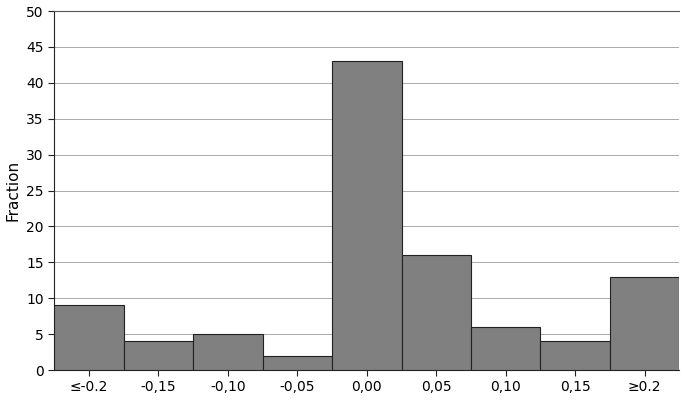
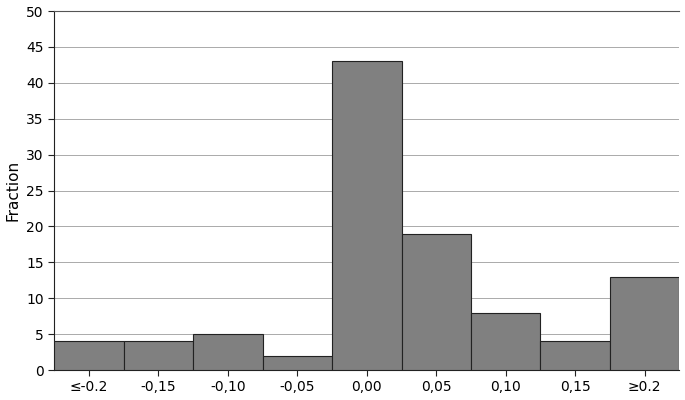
≤-0.2: 9 -> 4
0,05: 16 -> 19
0,10: 6 -> 8
